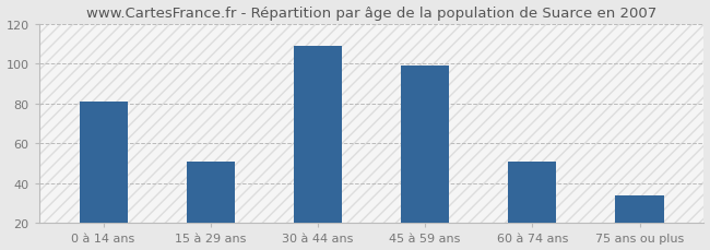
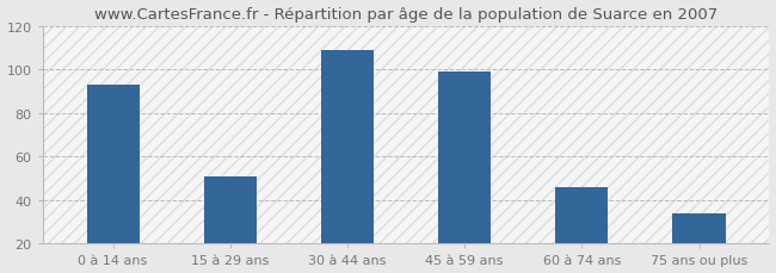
0 à 14 ans: 81 -> 93
60 à 74 ans: 51 -> 46
